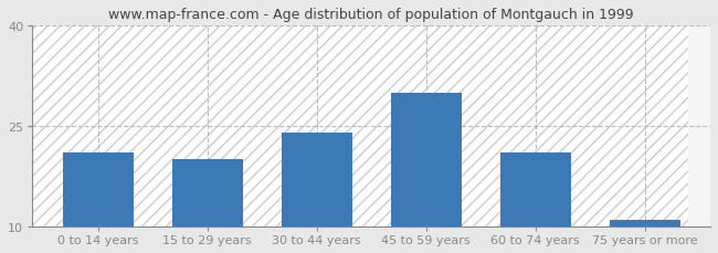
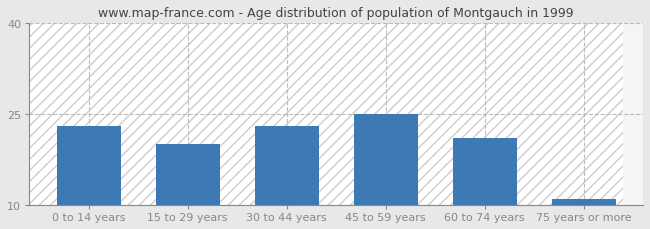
0 to 14 years: 21 -> 23
30 to 44 years: 24 -> 23
45 to 59 years: 30 -> 25
